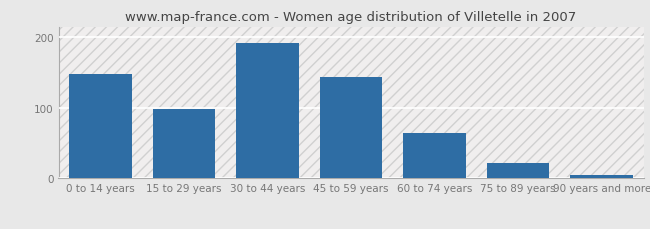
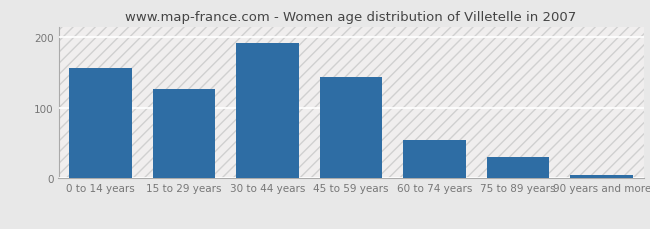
0 to 14 years: 148 -> 156
15 to 29 years: 98 -> 126
60 to 74 years: 65 -> 54
75 to 89 years: 22 -> 30
